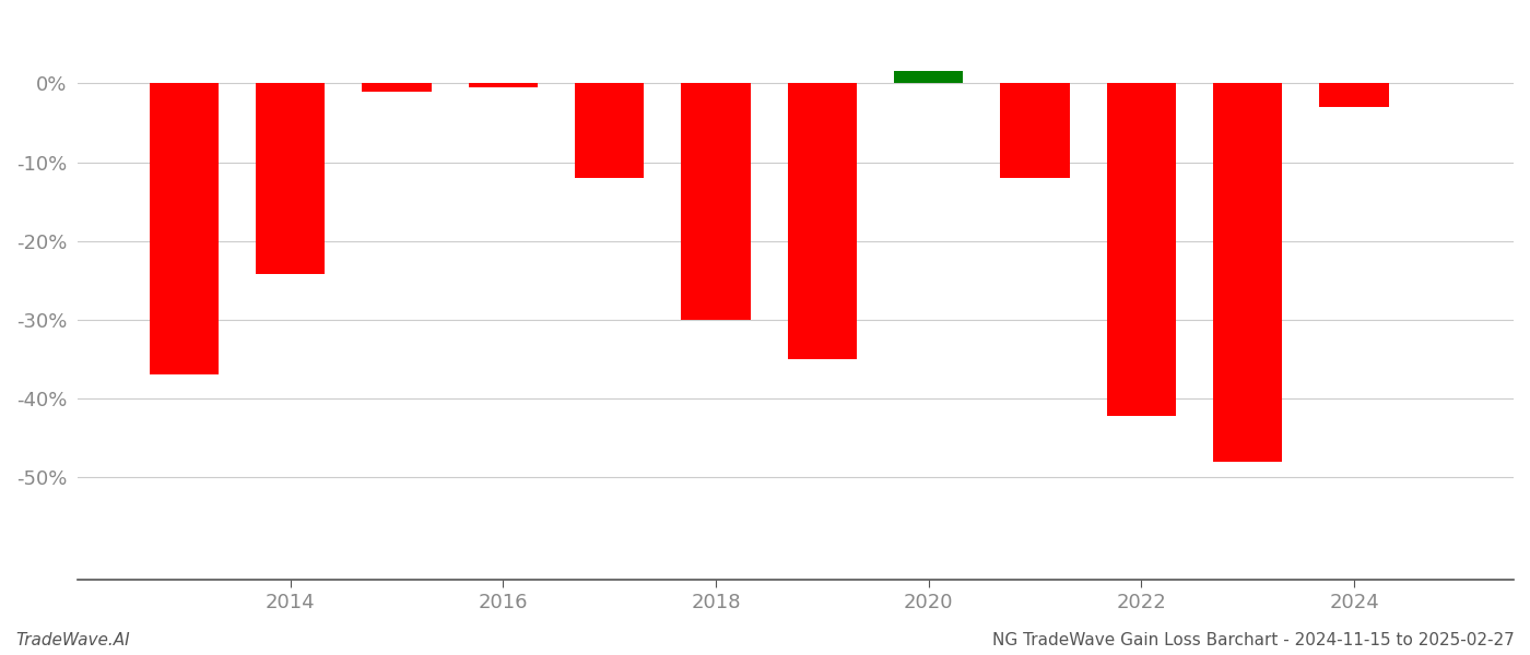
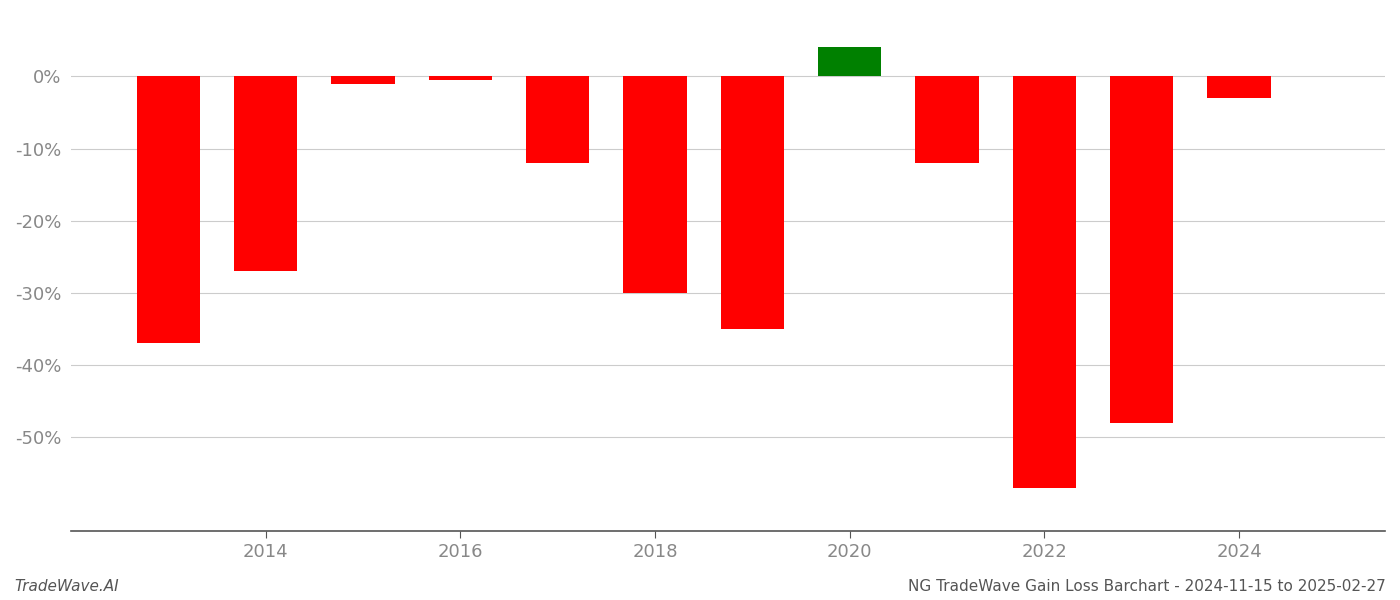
2014: -24.2% -> -27.0%
2020: 1.6% -> 4.0%
2022: -42.2% -> -57.0%
